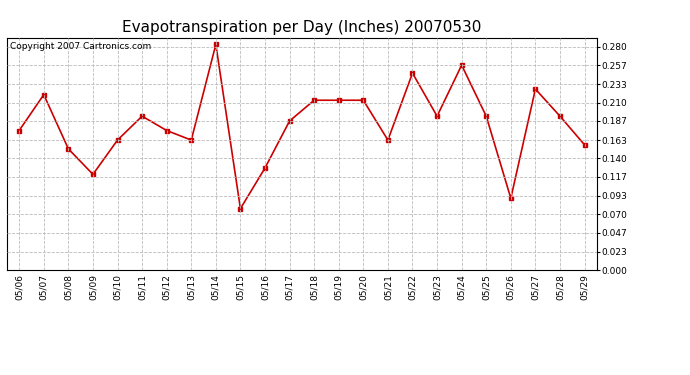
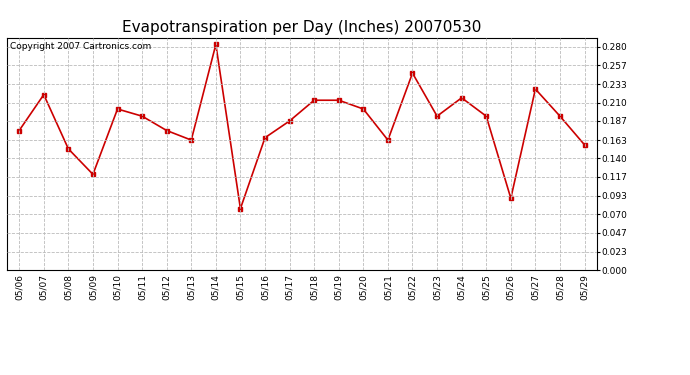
05/10: 0.163 -> 0.202
05/16: 0.128 -> 0.166
05/20: 0.213 -> 0.202
05/24: 0.257 -> 0.216
